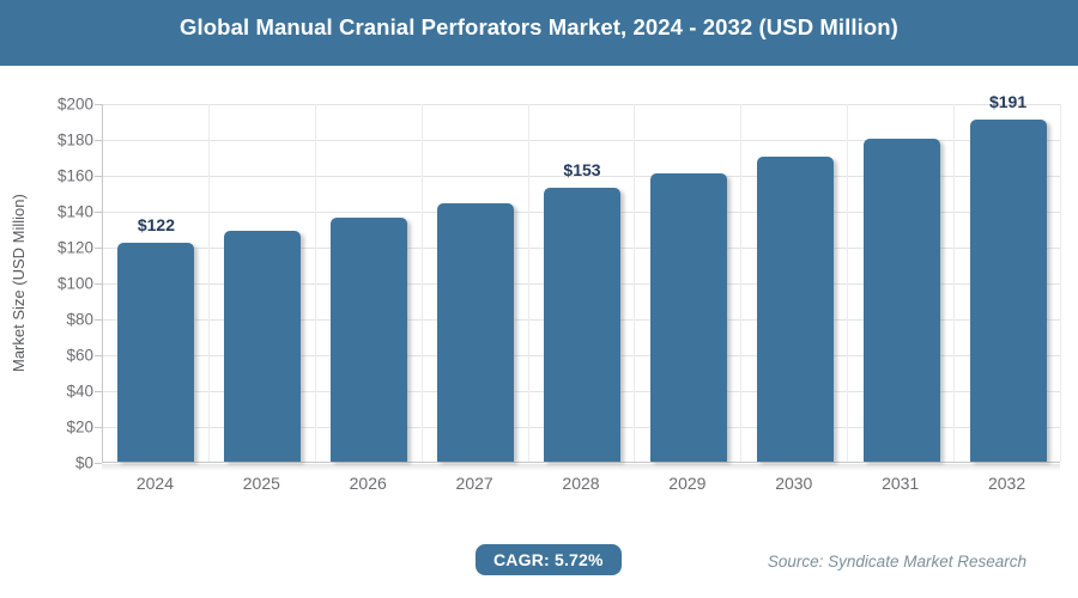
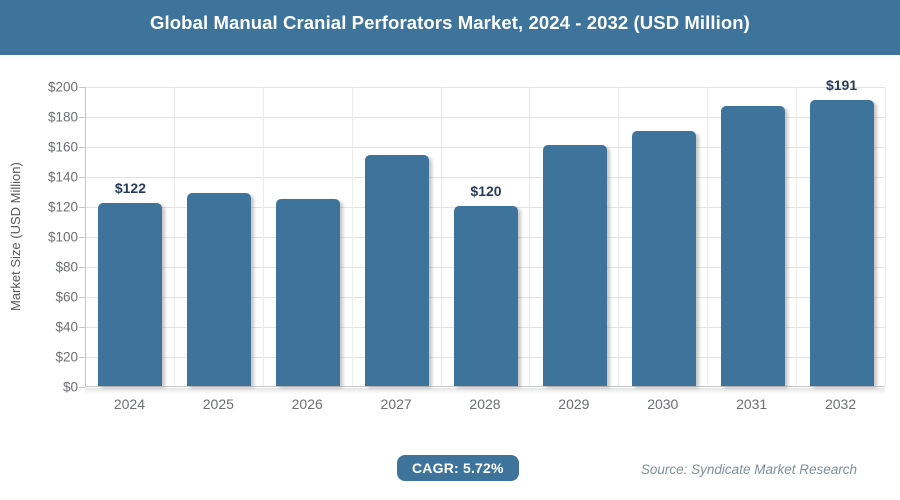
2026: $136 -> $125
2027: $144 -> $154
2028: $153 -> $120
2031: $180 -> $187
